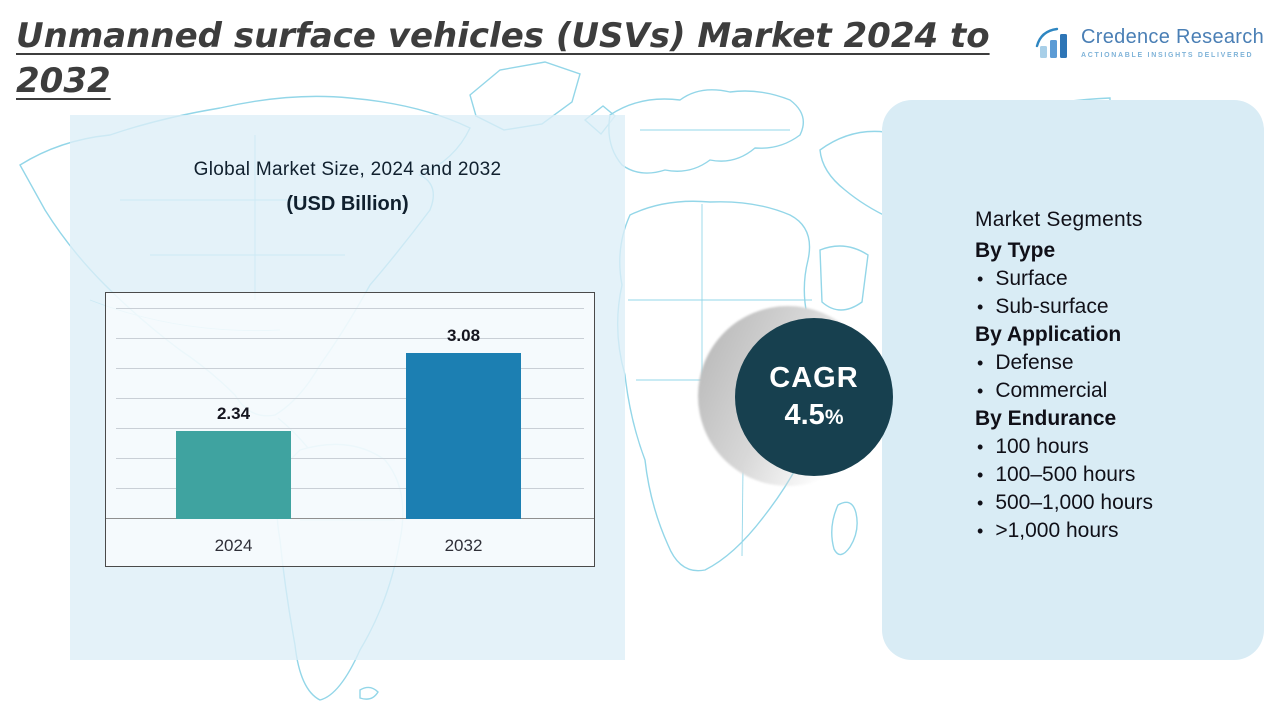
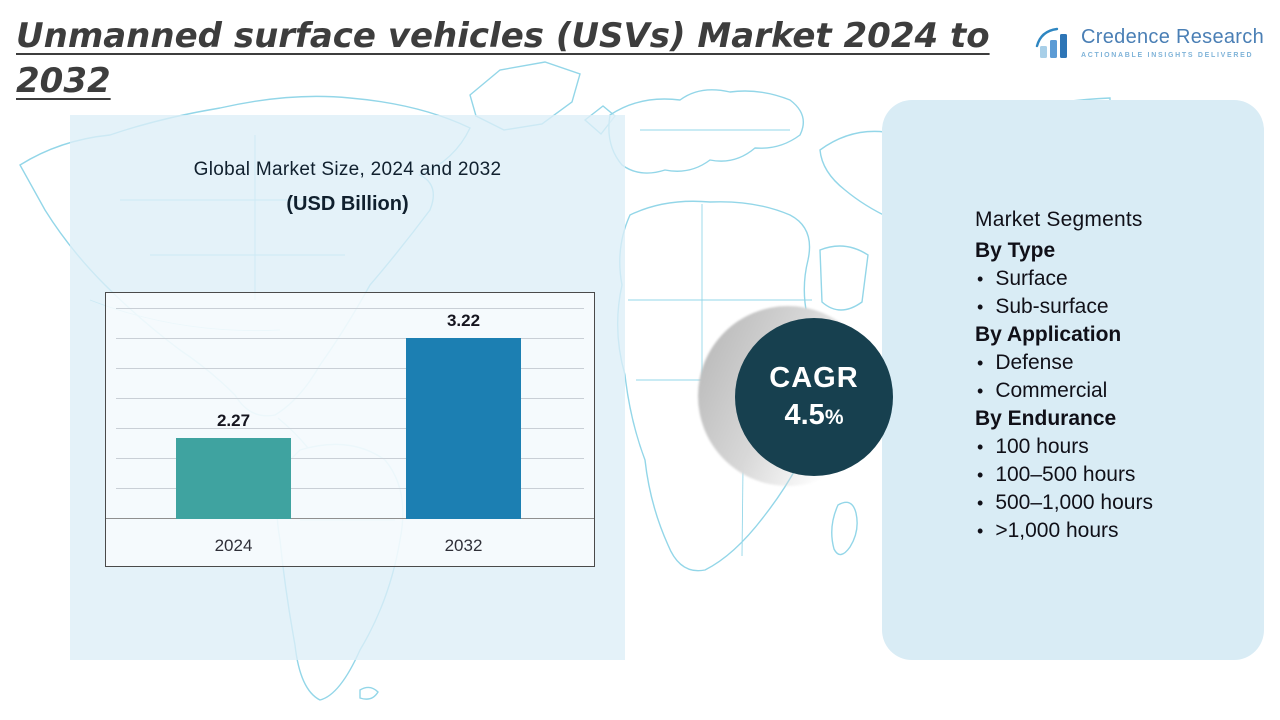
2024: 2.34 -> 2.27
2032: 3.08 -> 3.22
